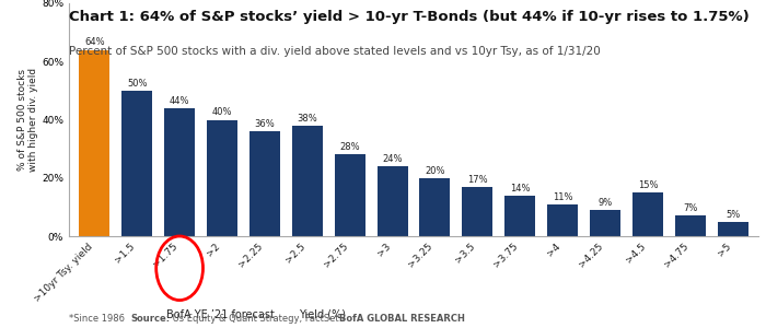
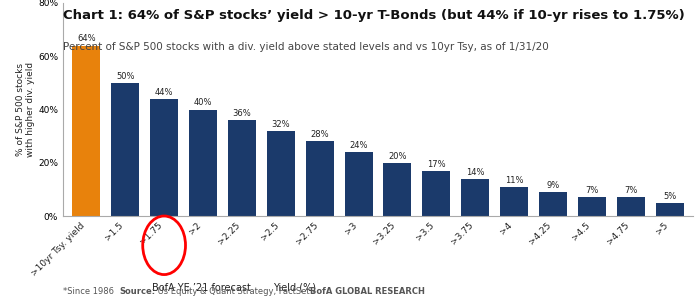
>2.5: 38% -> 32%
>4.5: 15% -> 7%
